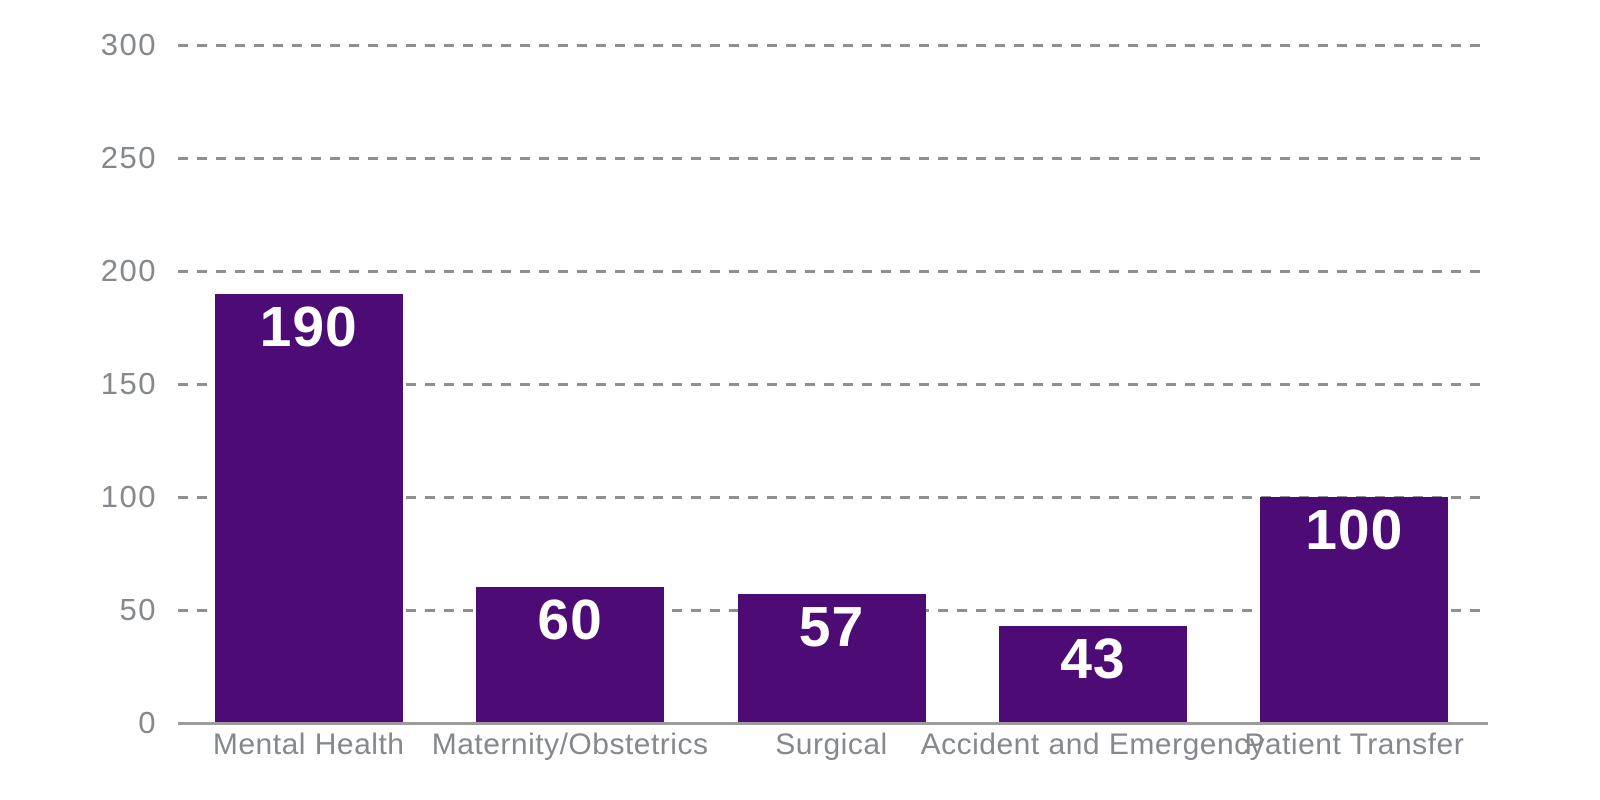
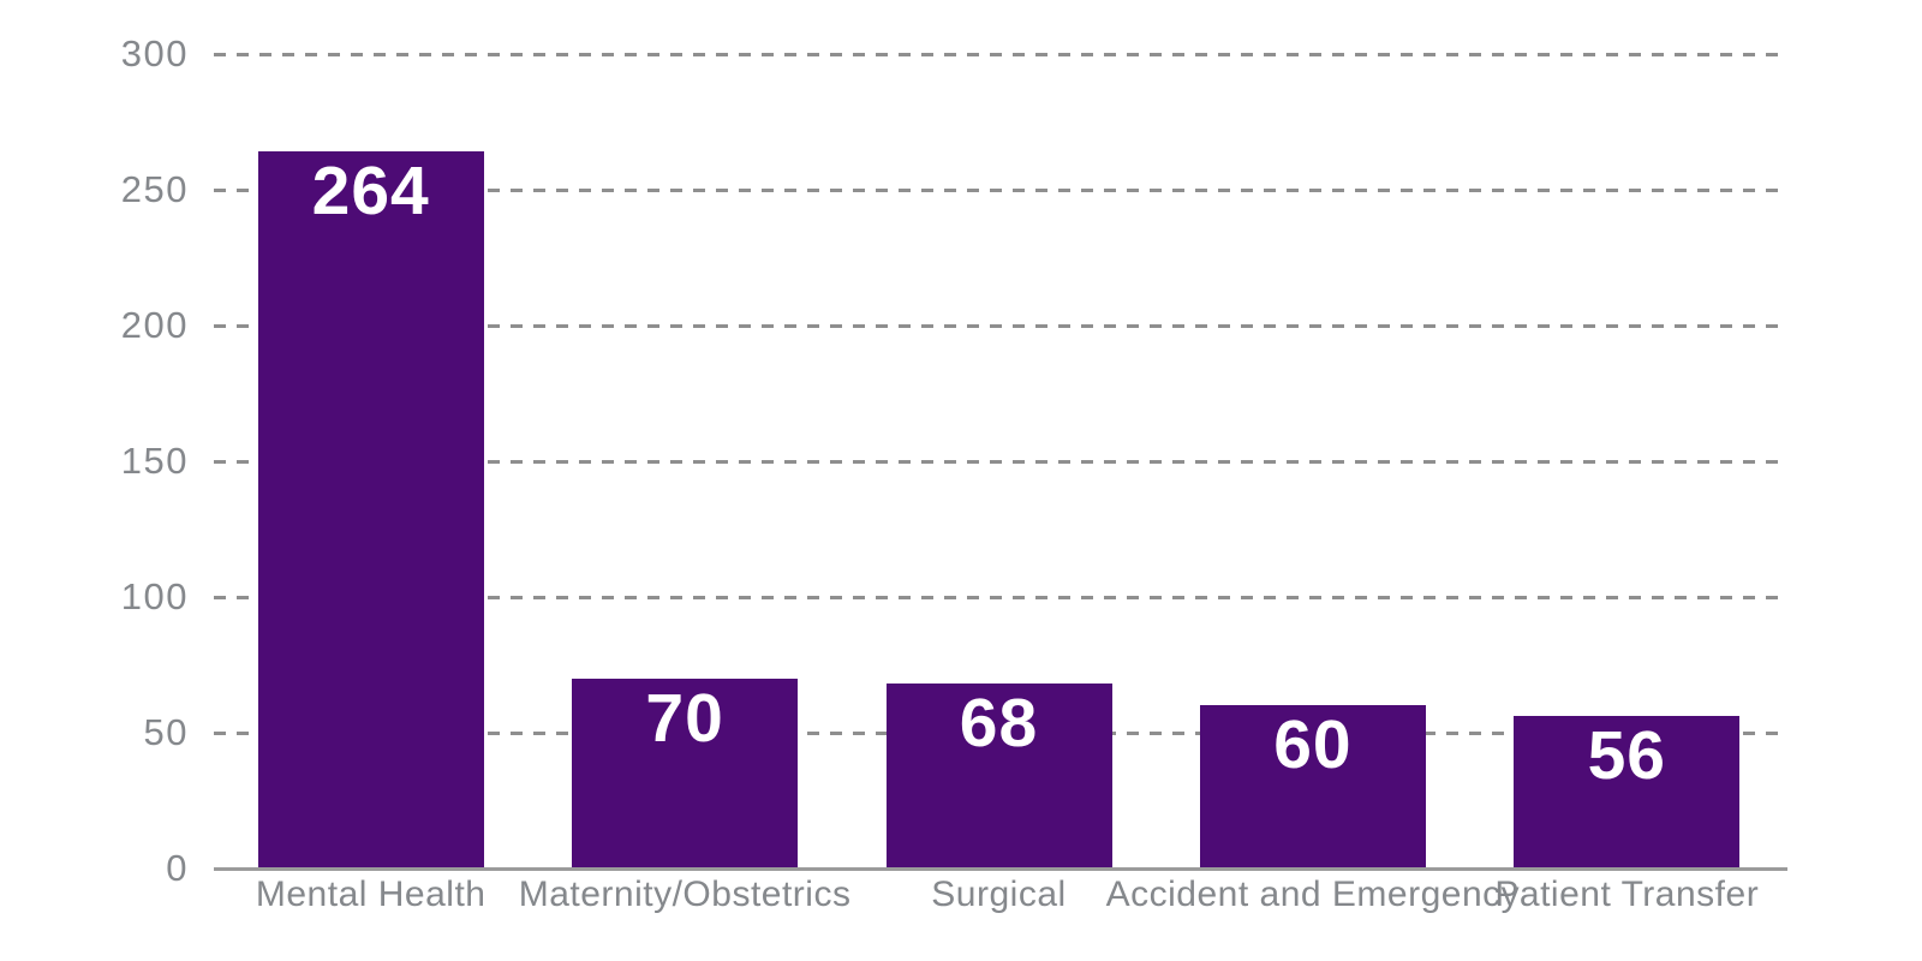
Mental Health: 190 -> 264
Maternity/Obstetrics: 60 -> 70
Surgical: 57 -> 68
Accident and Emergency: 43 -> 60
Patient Transfer: 100 -> 56
